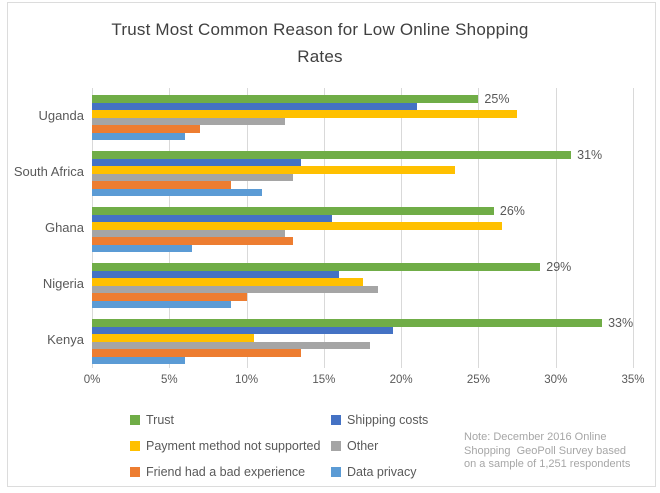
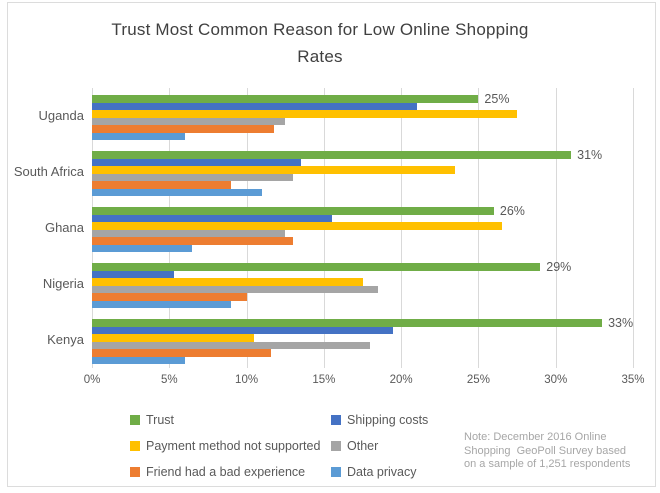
Friend had a bad experience/Uganda: 7.0% -> 11.8%
Shipping costs/Nigeria: 16.0% -> 5.3%
Friend had a bad experience/Kenya: 13.5% -> 11.6%
